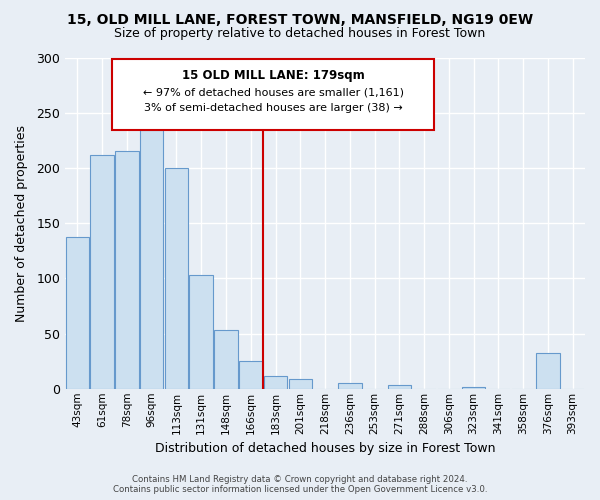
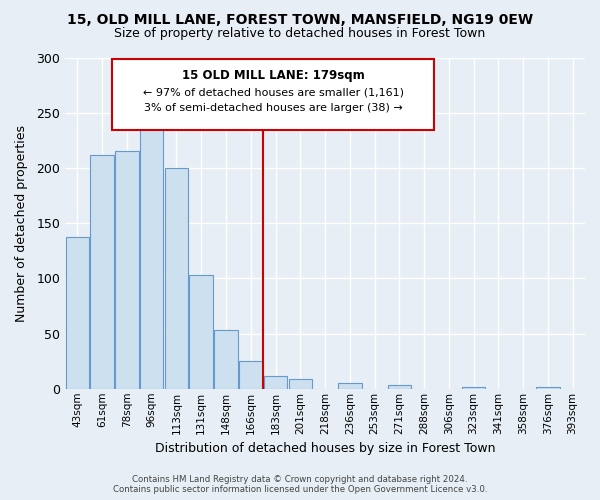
376sqm: 32 -> 2
